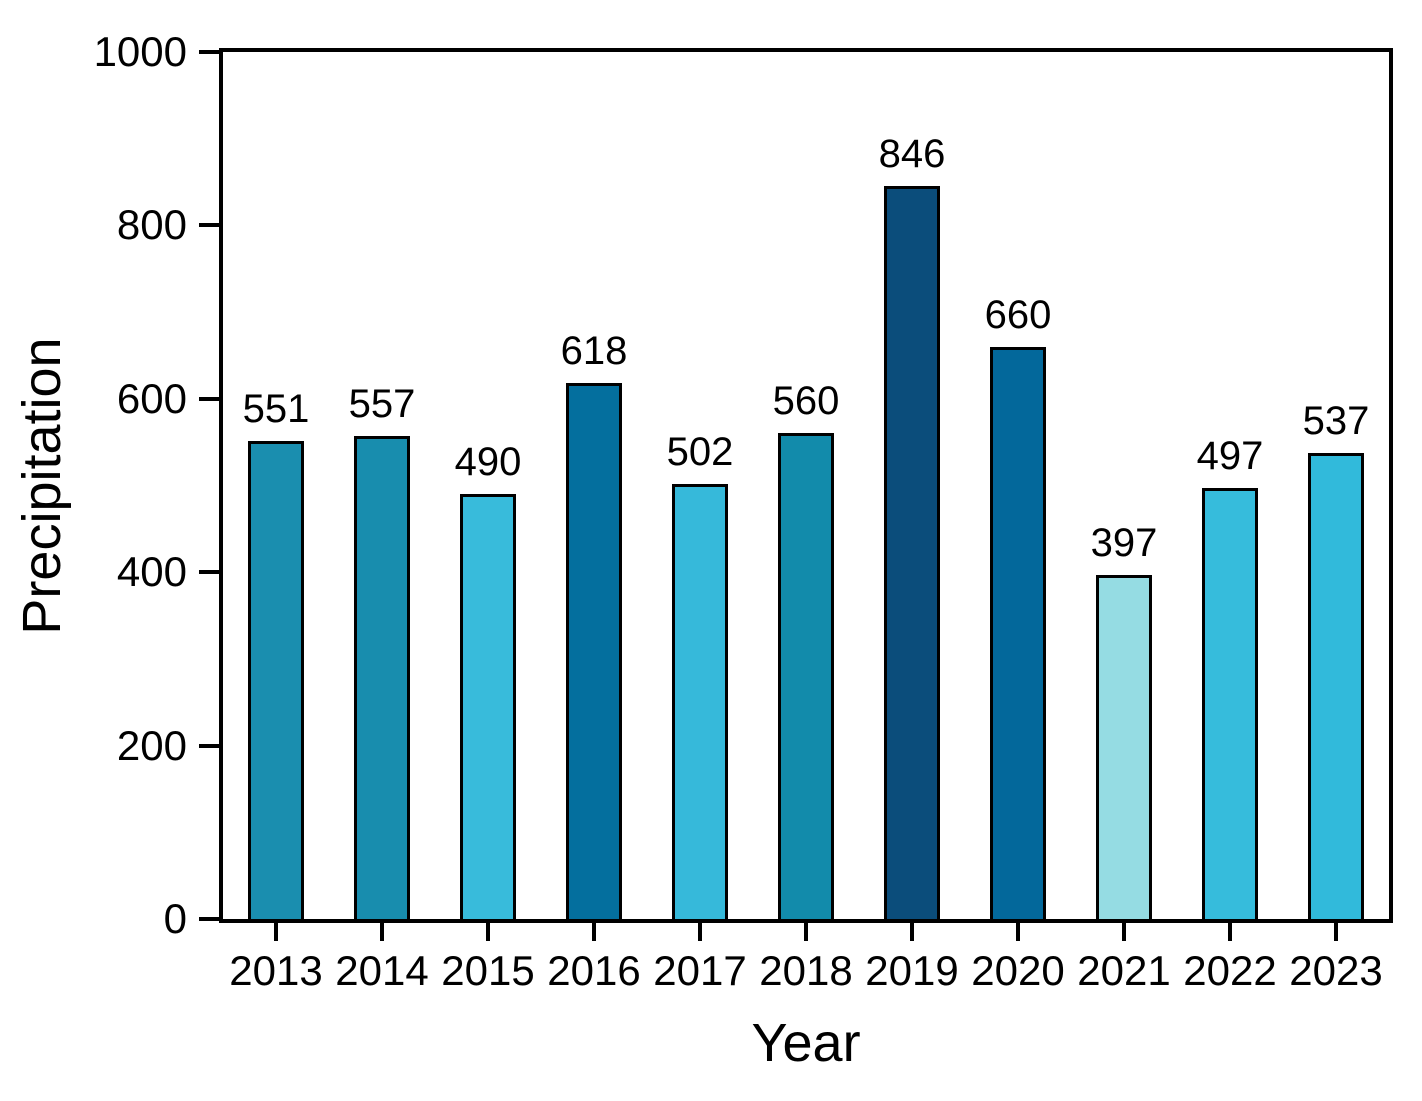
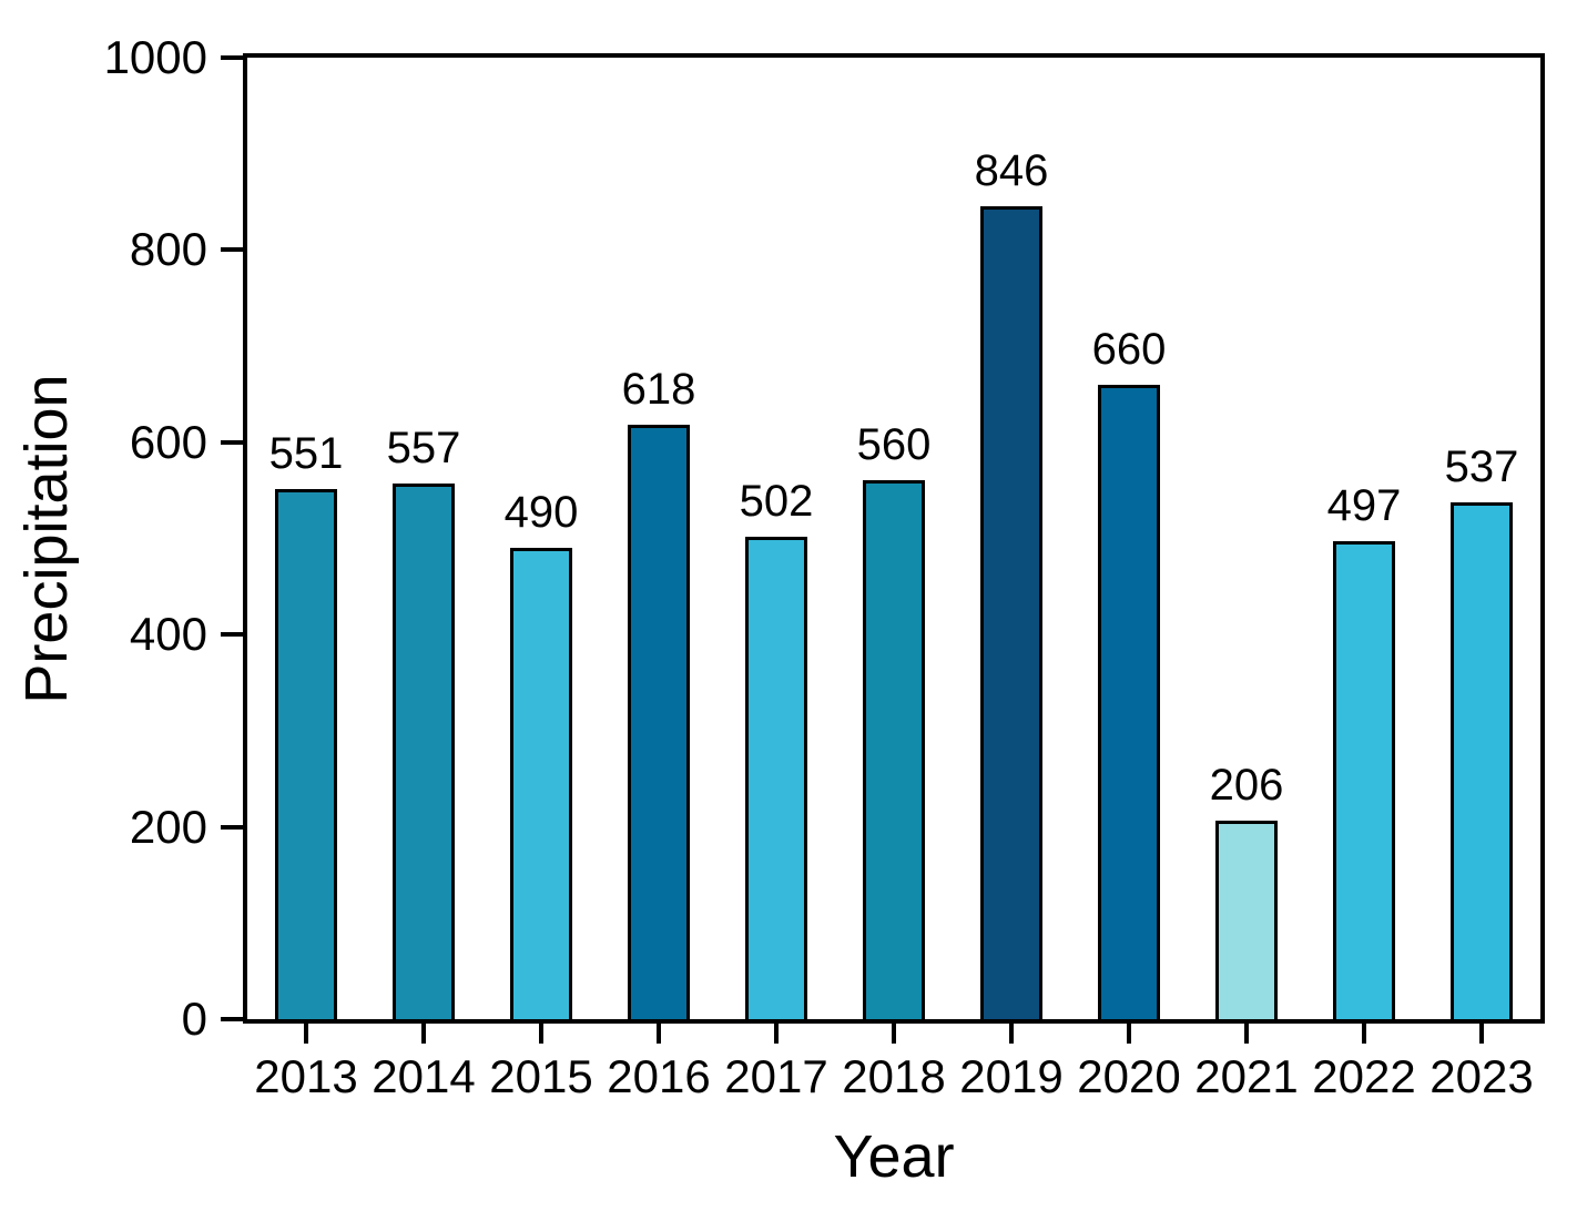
2021: 397 -> 206
